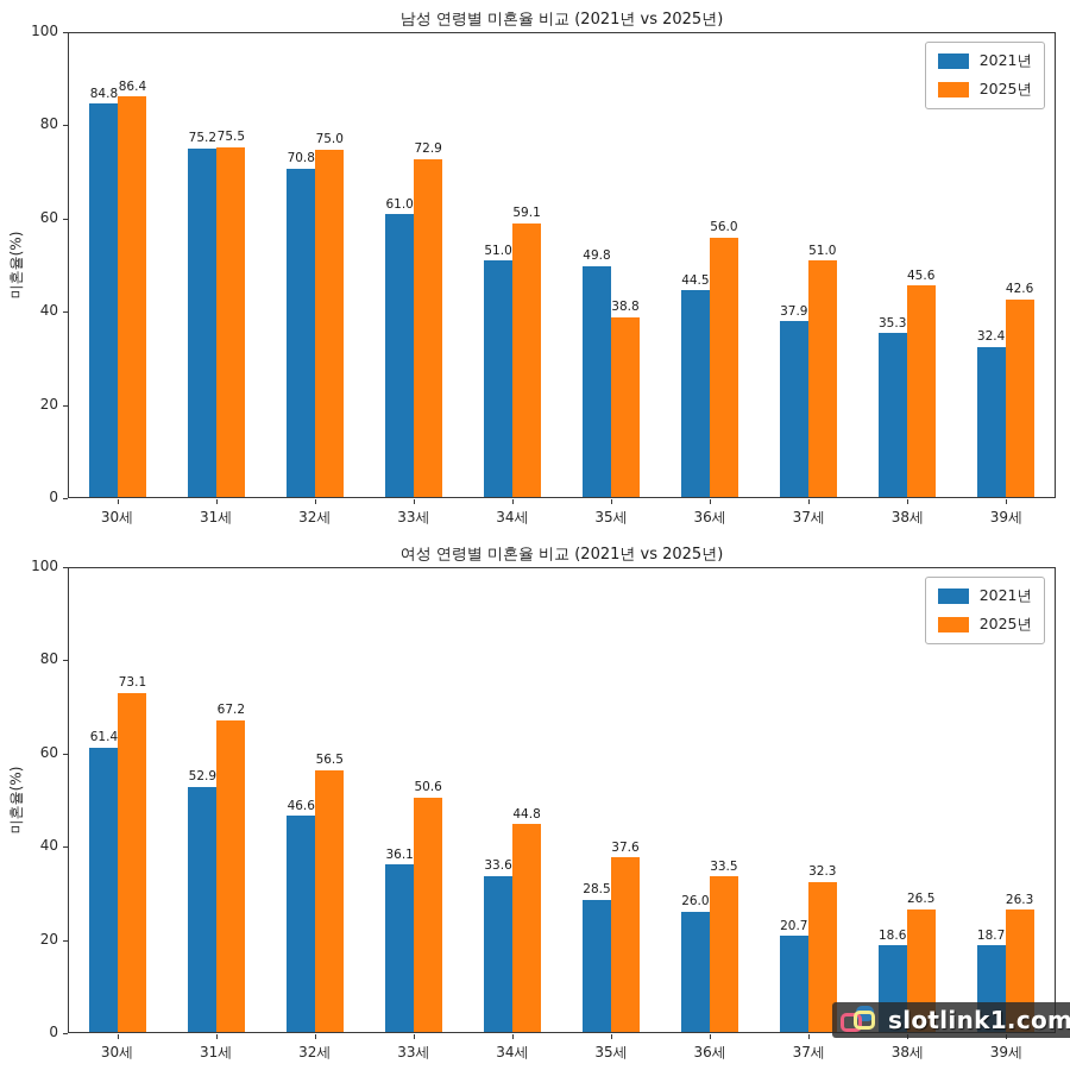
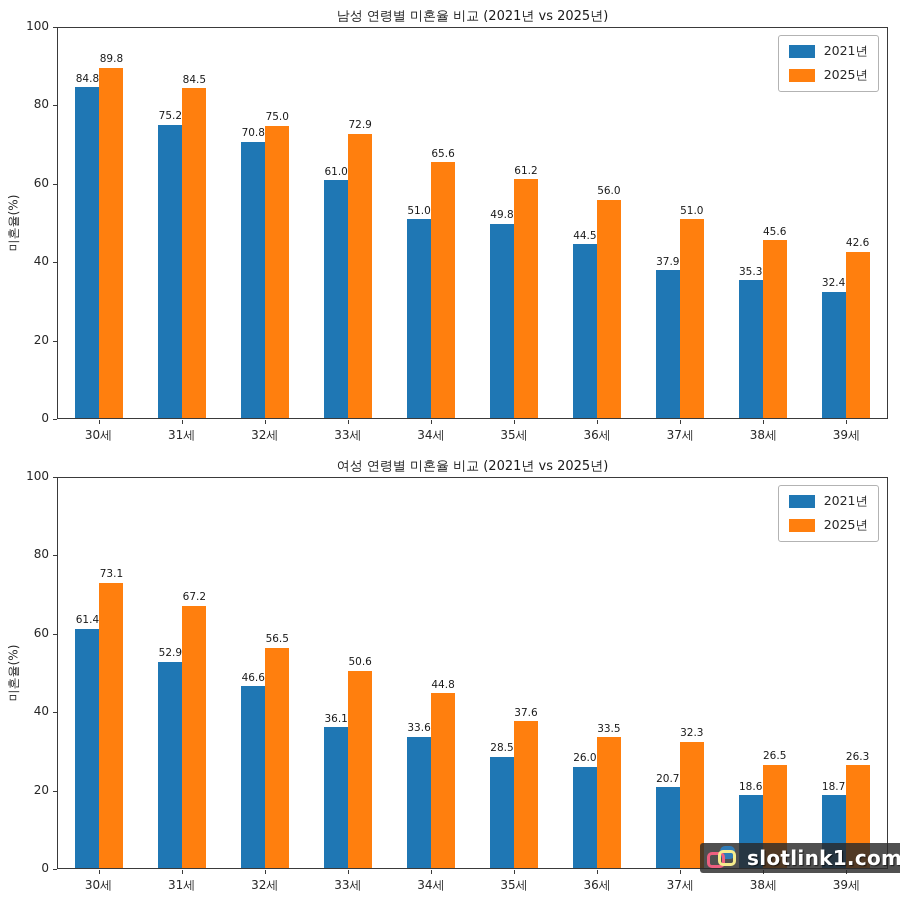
남성 연령별 미혼율 비교 (2021년 vs 2025년)/2025년/30세: 86.4 -> 89.8
남성 연령별 미혼율 비교 (2021년 vs 2025년)/2025년/31세: 75.5 -> 84.5
남성 연령별 미혼율 비교 (2021년 vs 2025년)/2025년/34세: 59.1 -> 65.6
남성 연령별 미혼율 비교 (2021년 vs 2025년)/2025년/35세: 38.8 -> 61.2
